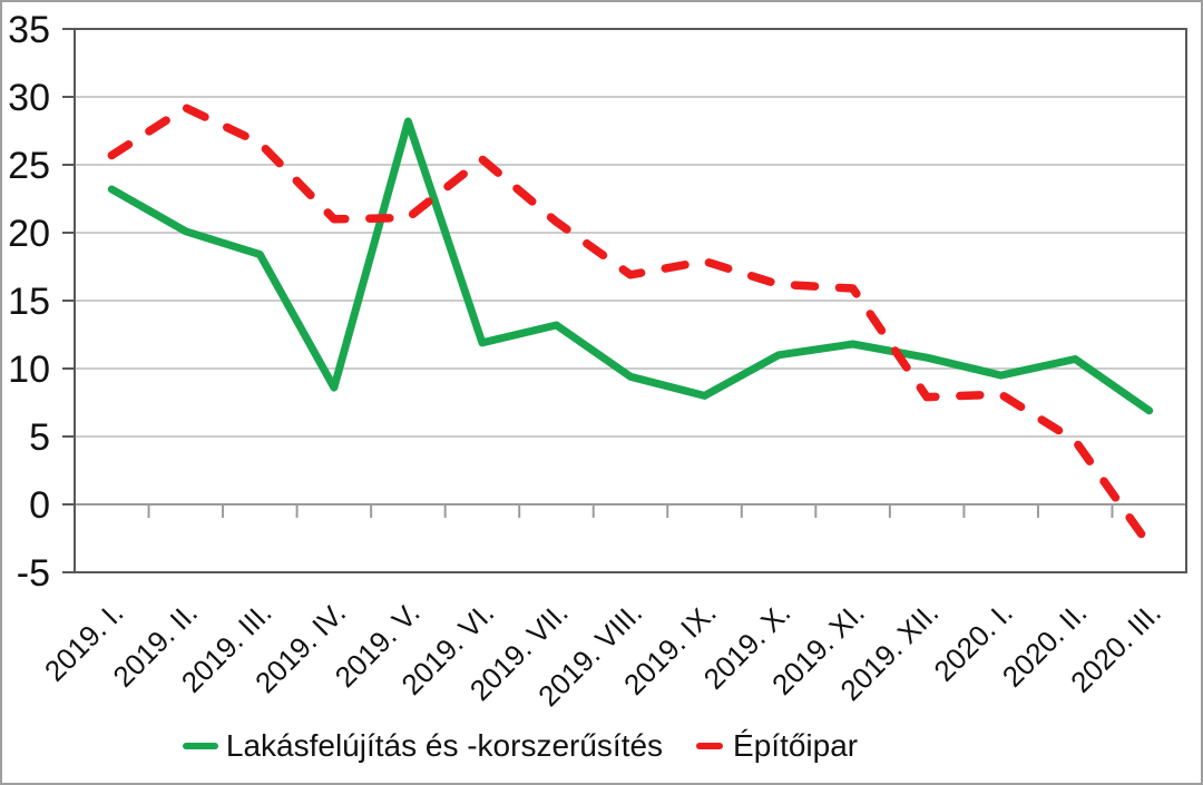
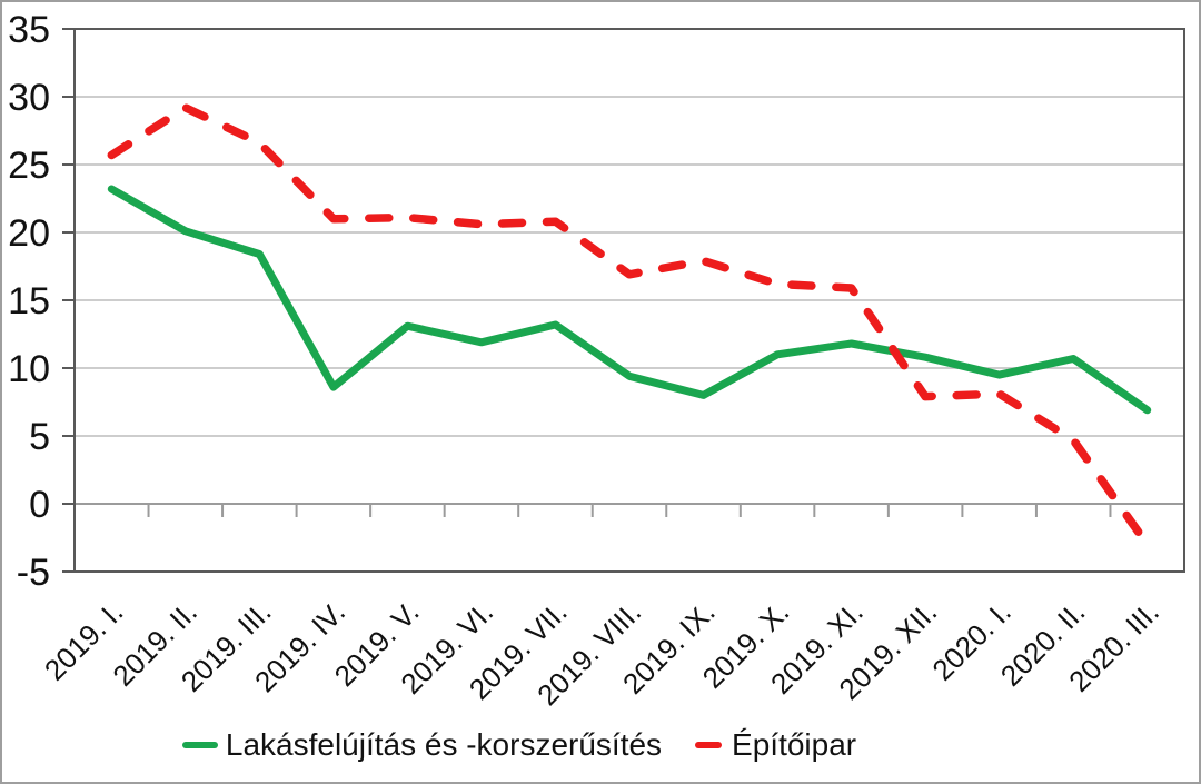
Lakásfelújítás és -korszerűsítés/2019. V.: 28.2 -> 13.1
Építőipar/2019. VI.: 25.4 -> 20.6
